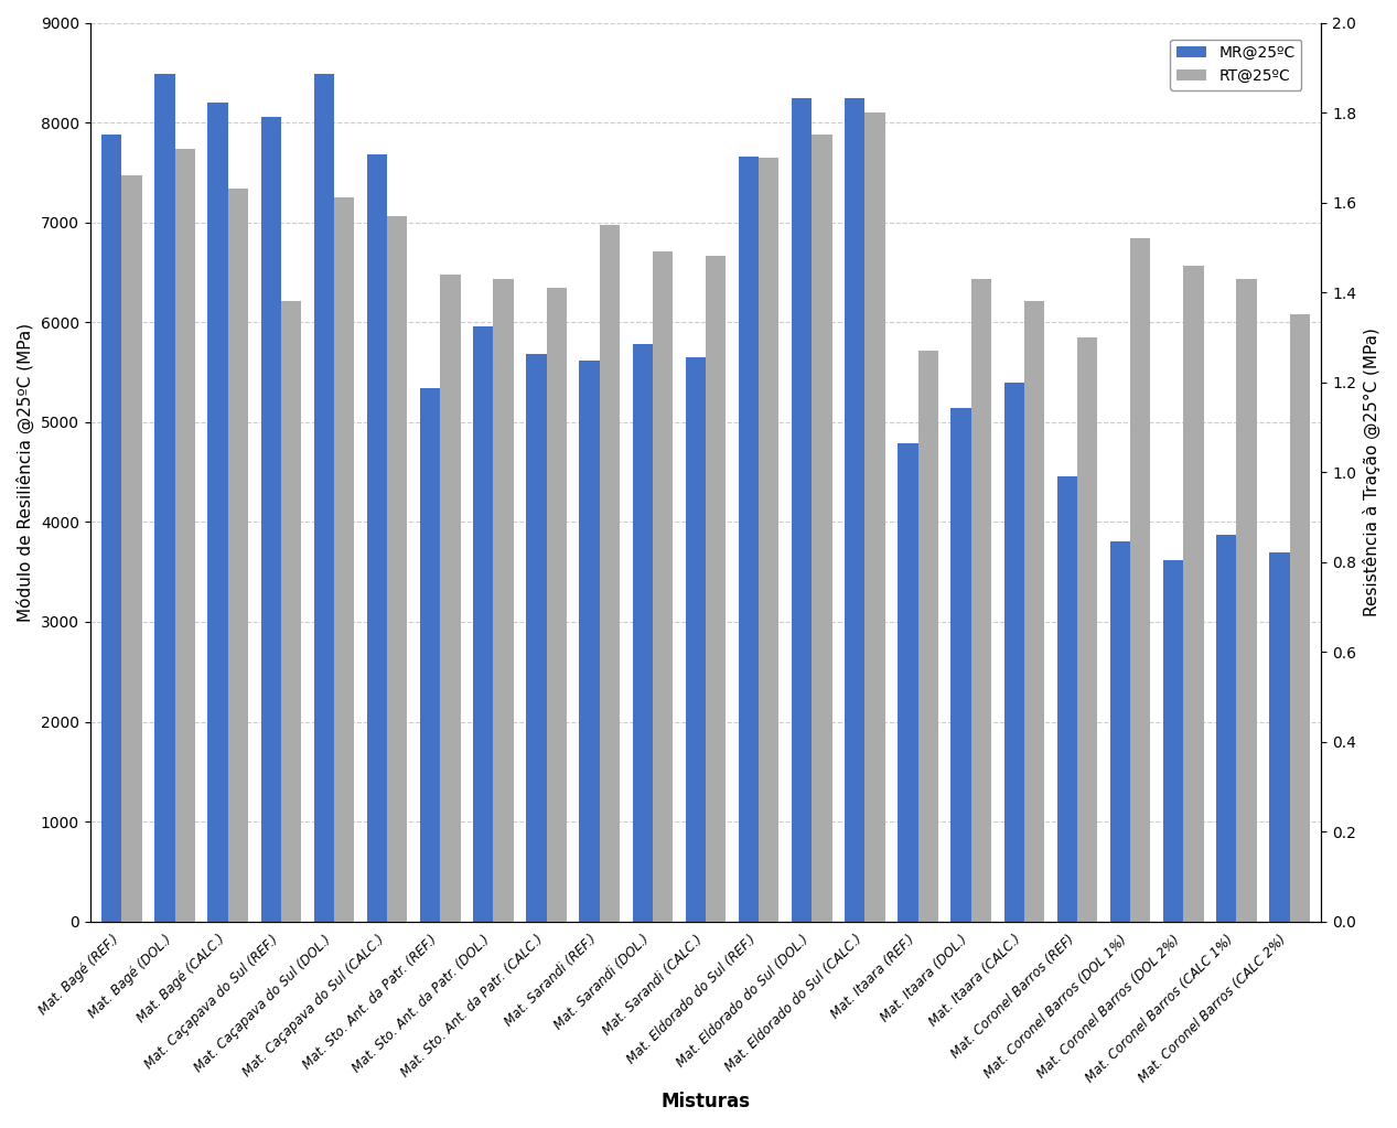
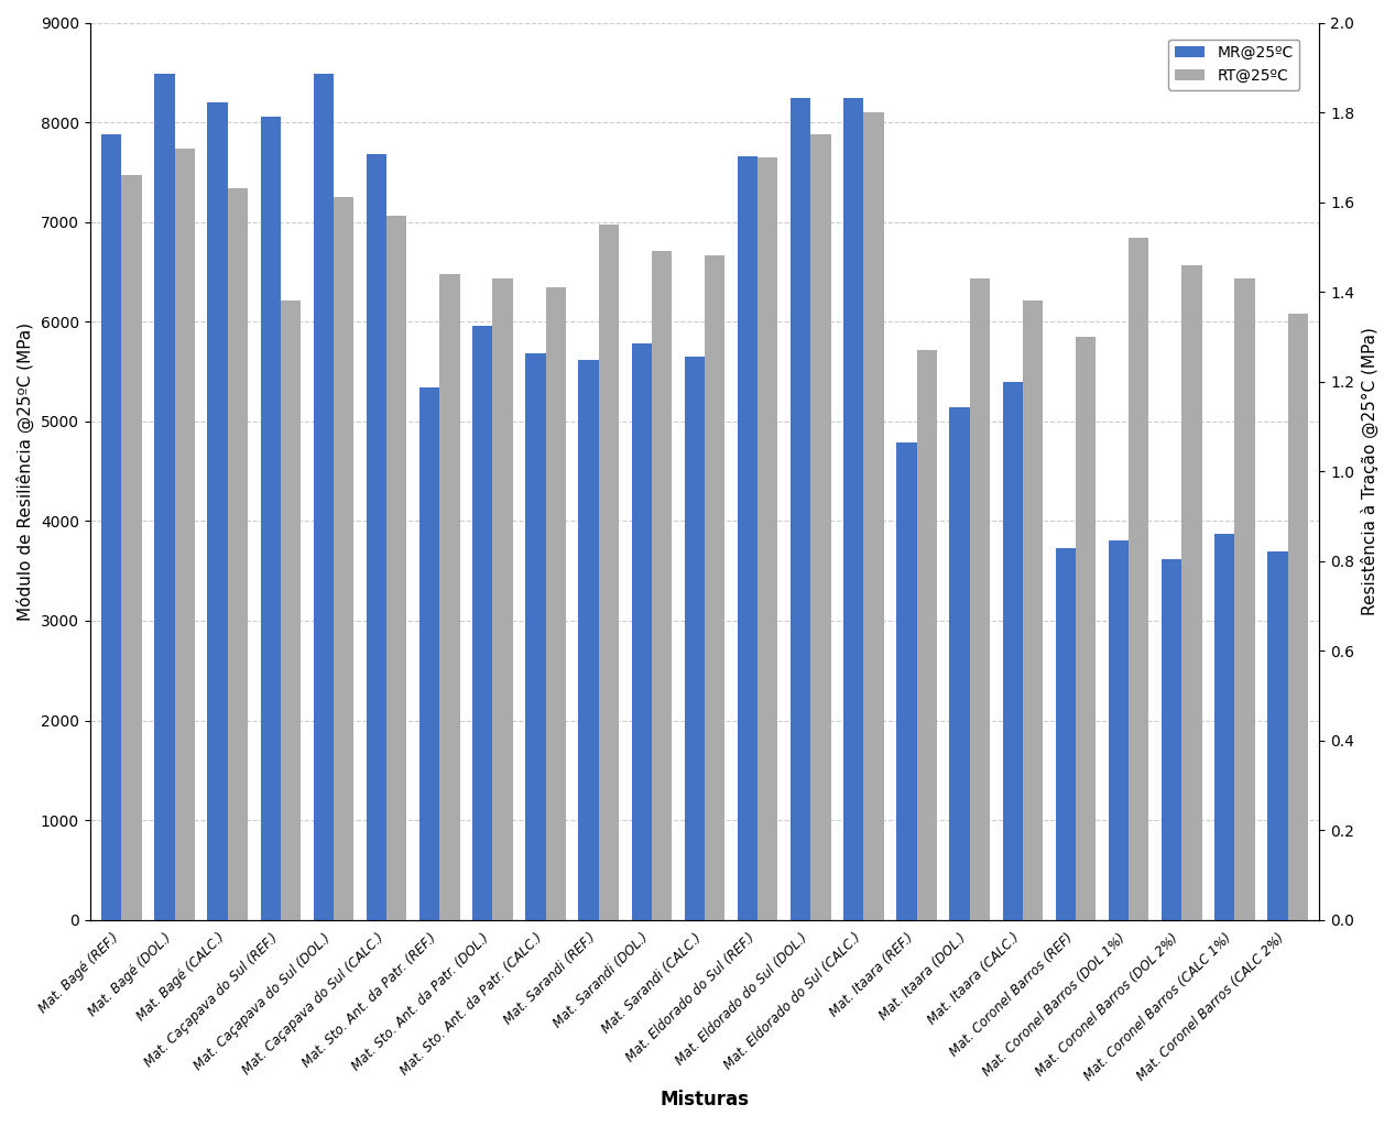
MR@25ºC/Mat. Coronel Barros (REF): 4460 -> 3730
